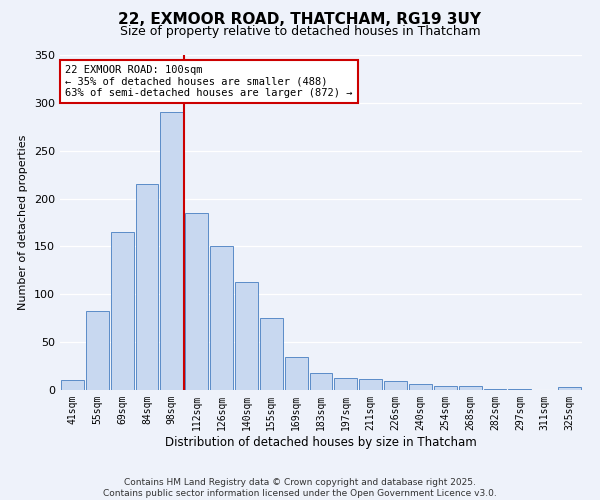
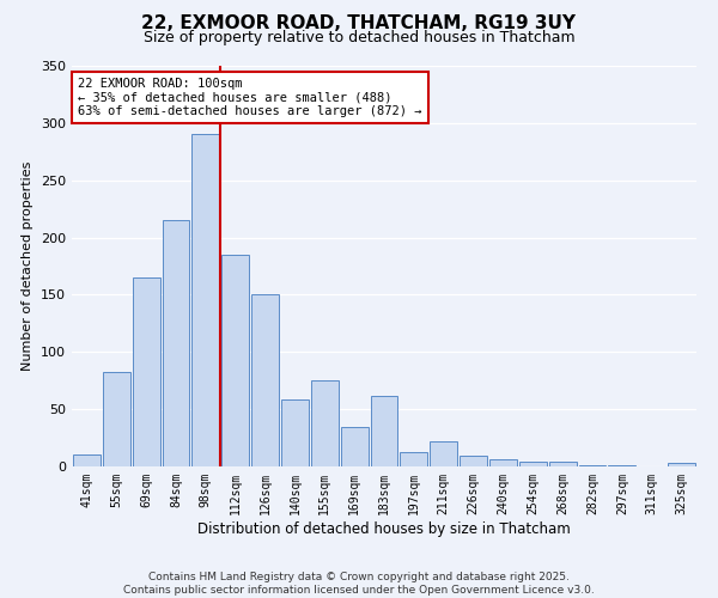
140sqm: 113 -> 58
183sqm: 18 -> 62
211sqm: 11 -> 22
